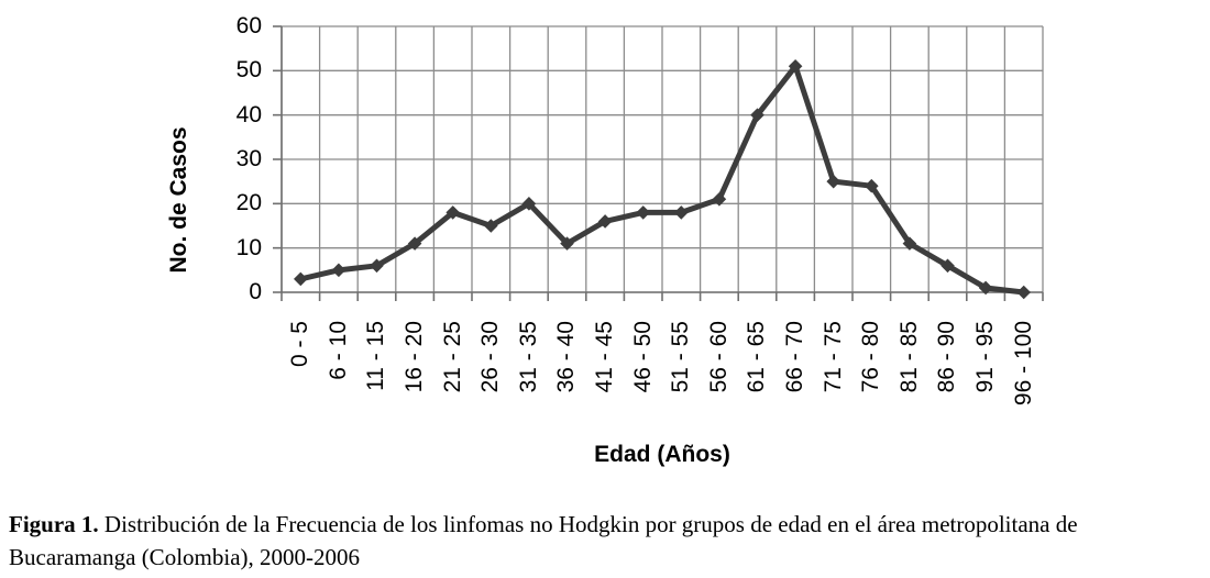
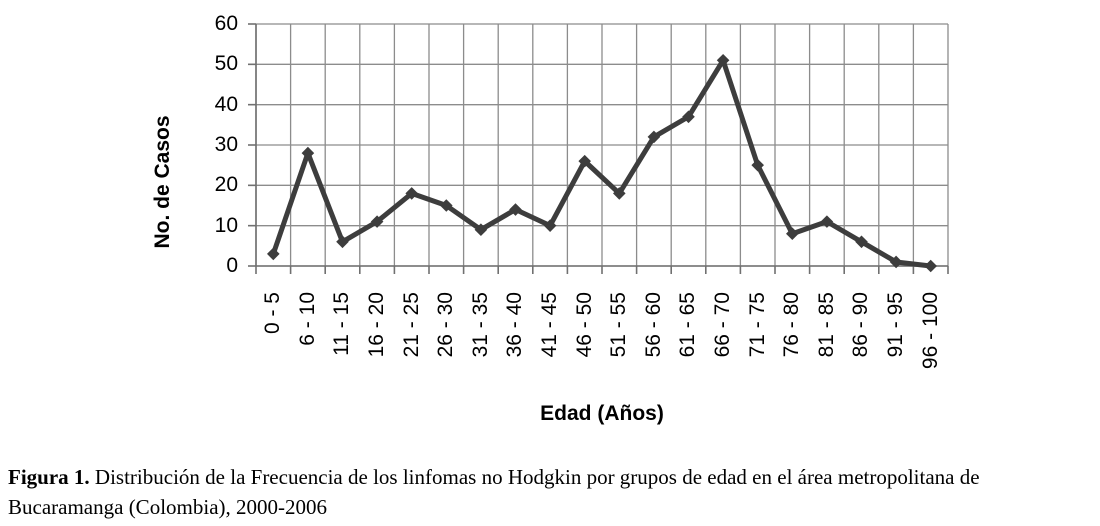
6 - 10: 5 -> 28
31 - 35: 20 -> 9
36 - 40: 11 -> 14
41 - 45: 16 -> 10
46 - 50: 18 -> 26
56 - 60: 21 -> 32
61 - 65: 40 -> 37
76 - 80: 24 -> 8
